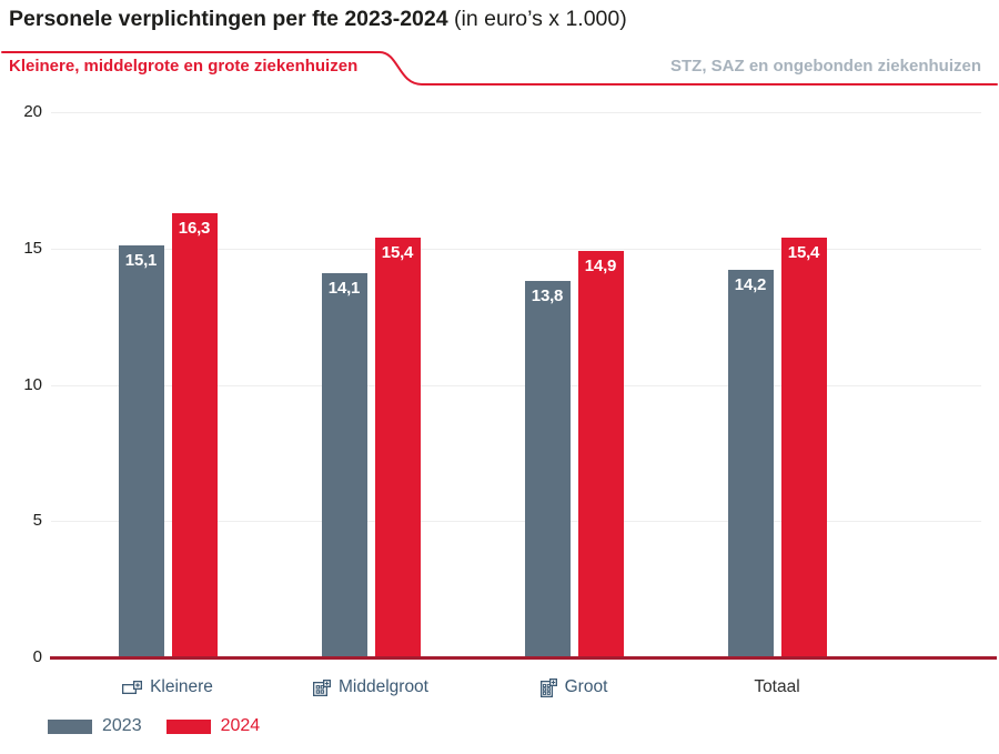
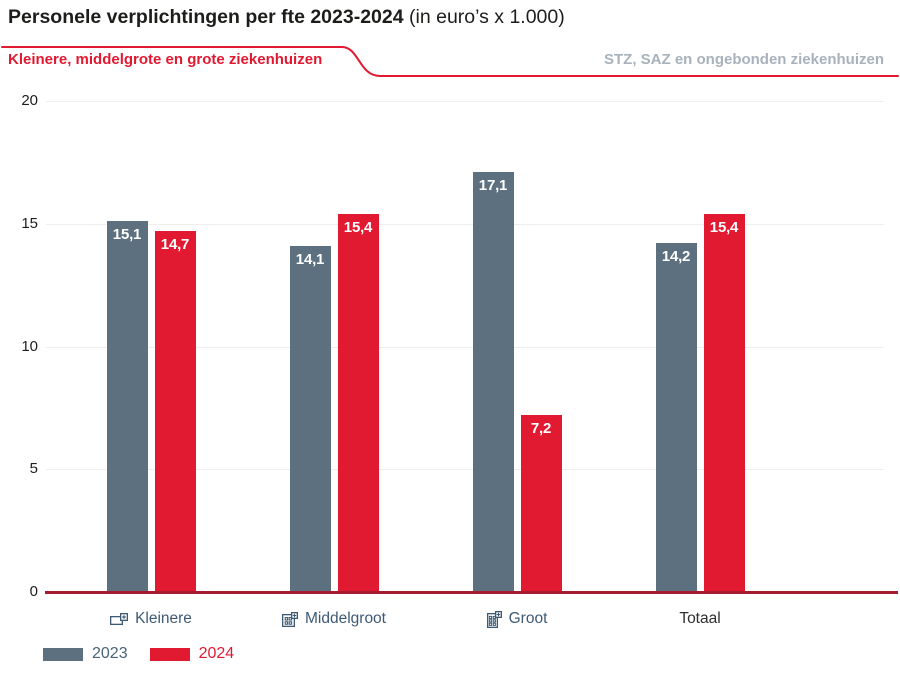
2024/Kleinere: 16,3 -> 14,7
2023/Groot: 13,8 -> 17,1
2024/Groot: 14,9 -> 7,2
